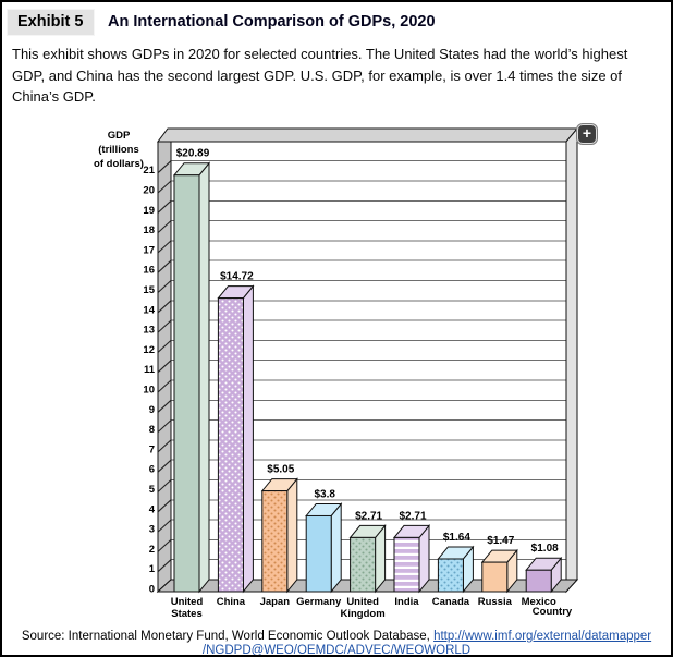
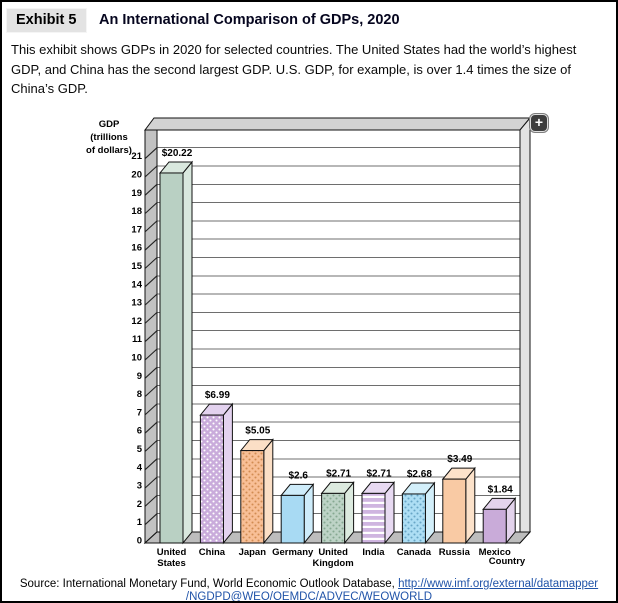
United States: $20.89 -> $20.22
China: $14.72 -> $6.99
Germany: $3.8 -> $2.6
Canada: $1.64 -> $2.68
Russia: $1.47 -> $3.49
Mexico: $1.08 -> $1.84
